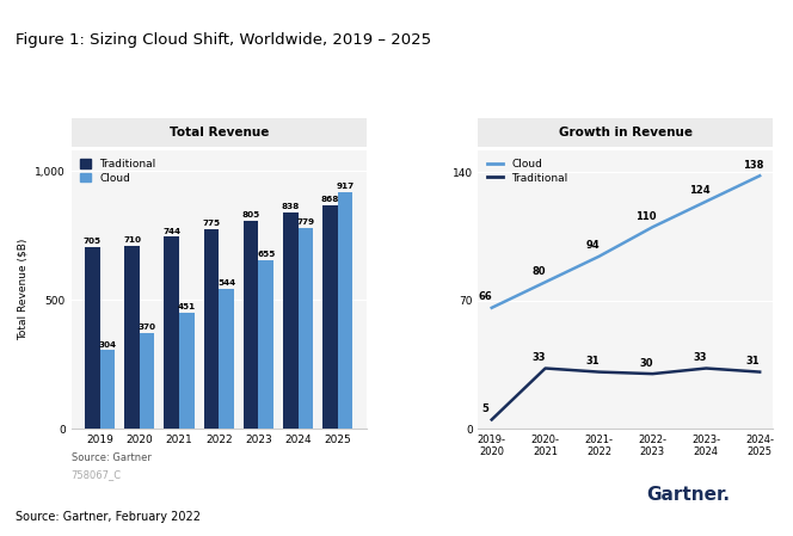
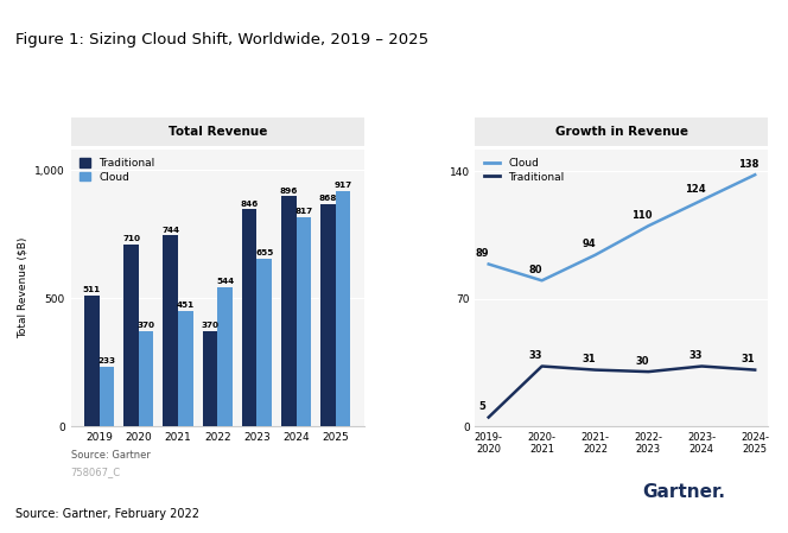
Traditional/2019: 705 -> 511
Cloud/2019: 304 -> 233
Traditional/2022: 775 -> 370
Traditional/2023: 805 -> 846
Traditional/2024: 838 -> 896
Cloud/2024: 779 -> 817
Cloud/2019- 2020: 66 -> 89
